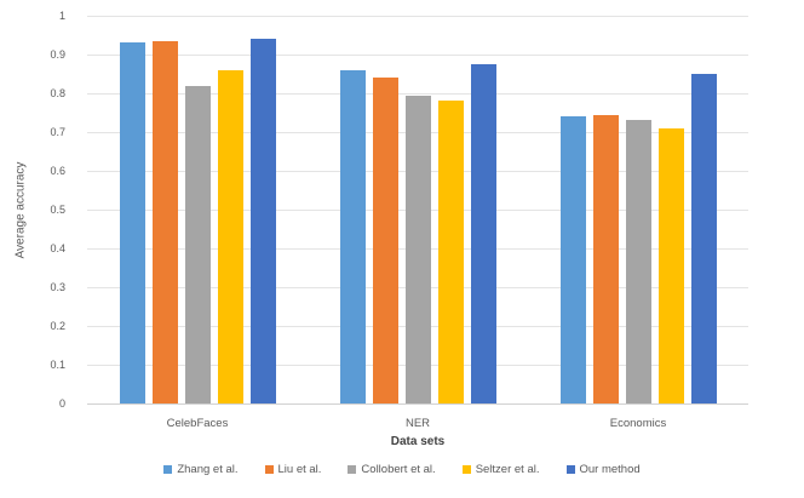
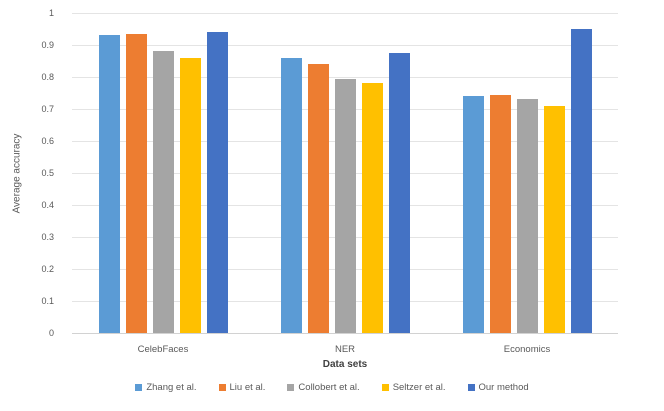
Collobert et al./CelebFaces: 0.82 -> 0.88
Our method/Economics: 0.85 -> 0.95
